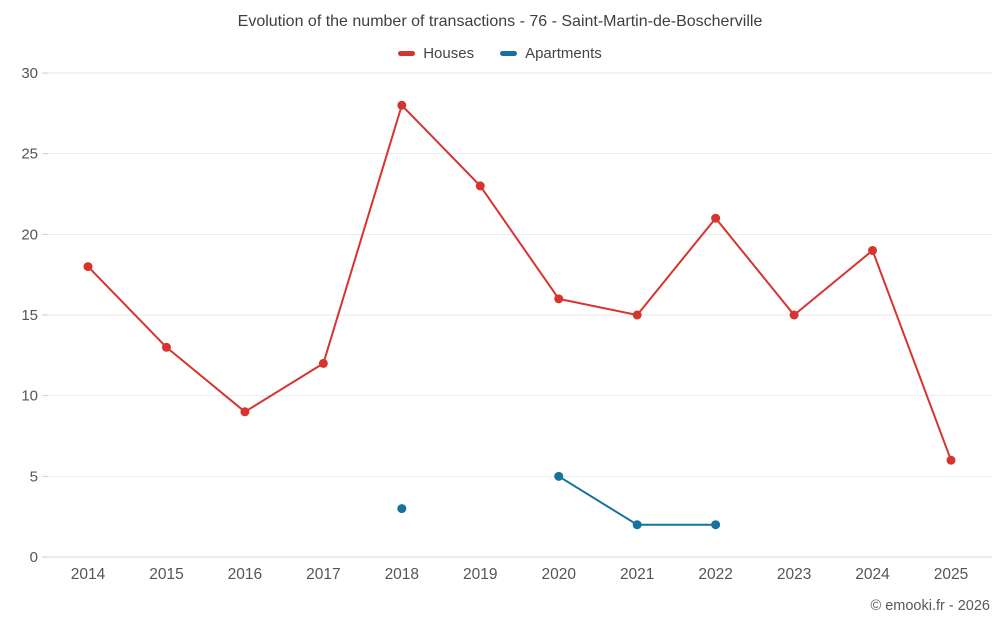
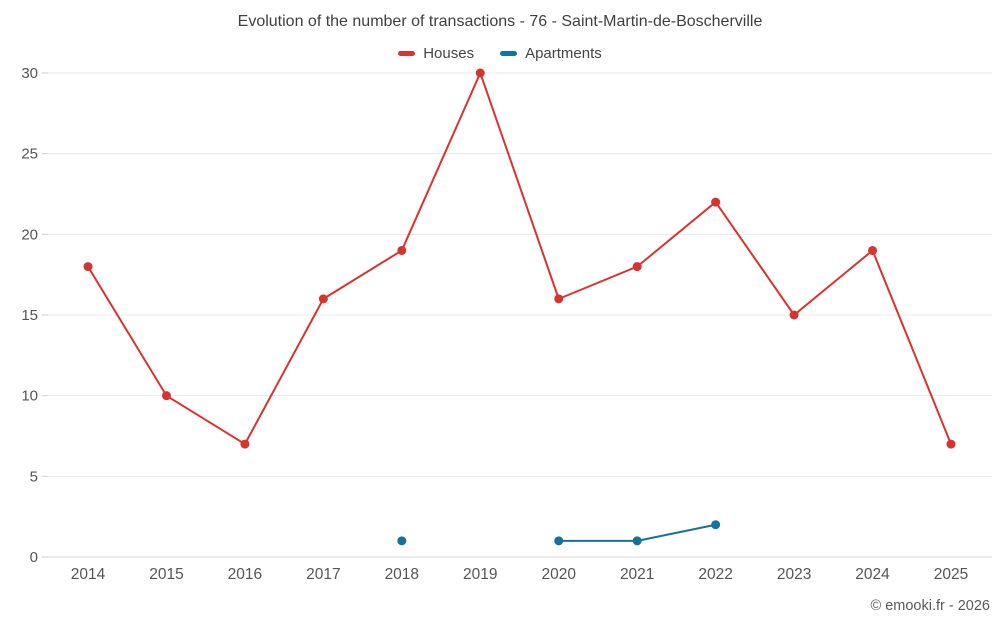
Houses/2015: 13 -> 10
Houses/2016: 9 -> 7
Houses/2017: 12 -> 16
Houses/2018: 28 -> 19
Apartments/2018: 3 -> 1
Houses/2019: 23 -> 30
Apartments/2020: 5 -> 1
Houses/2021: 15 -> 18
Apartments/2021: 2 -> 1
Houses/2022: 21 -> 22
Houses/2025: 6 -> 7
